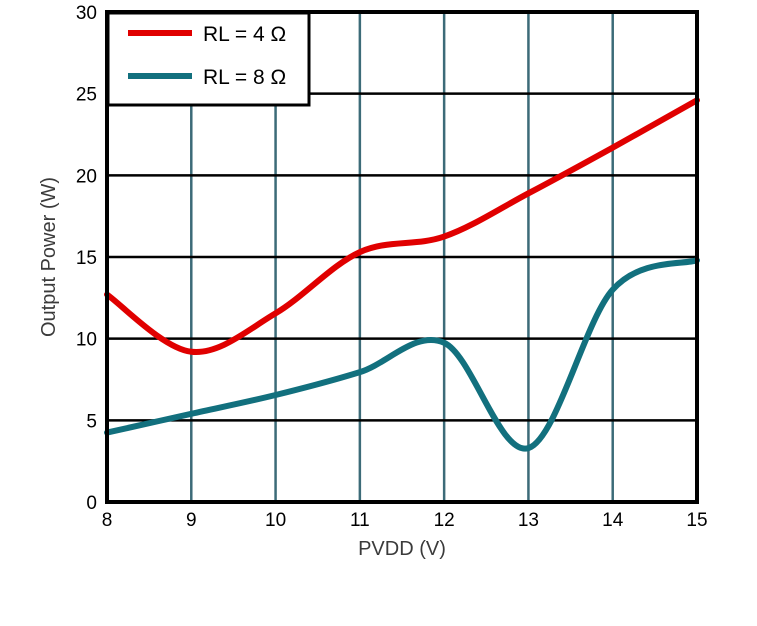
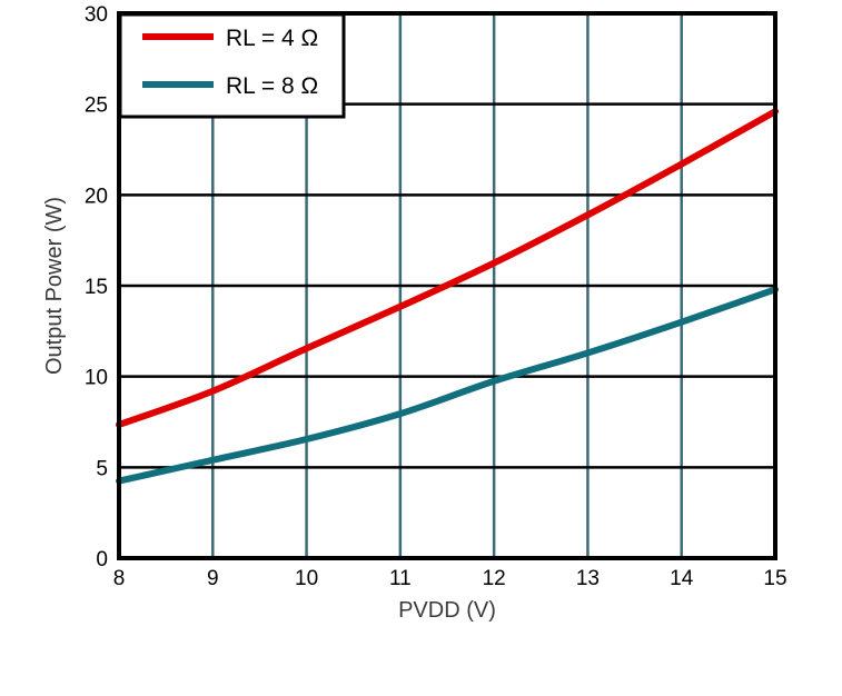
RL = 4 Ω/8: 12.7 -> 7.3
RL = 4 Ω/11: 15.3 -> 13.8
RL = 8 Ω/13: 3.3 -> 11.3
